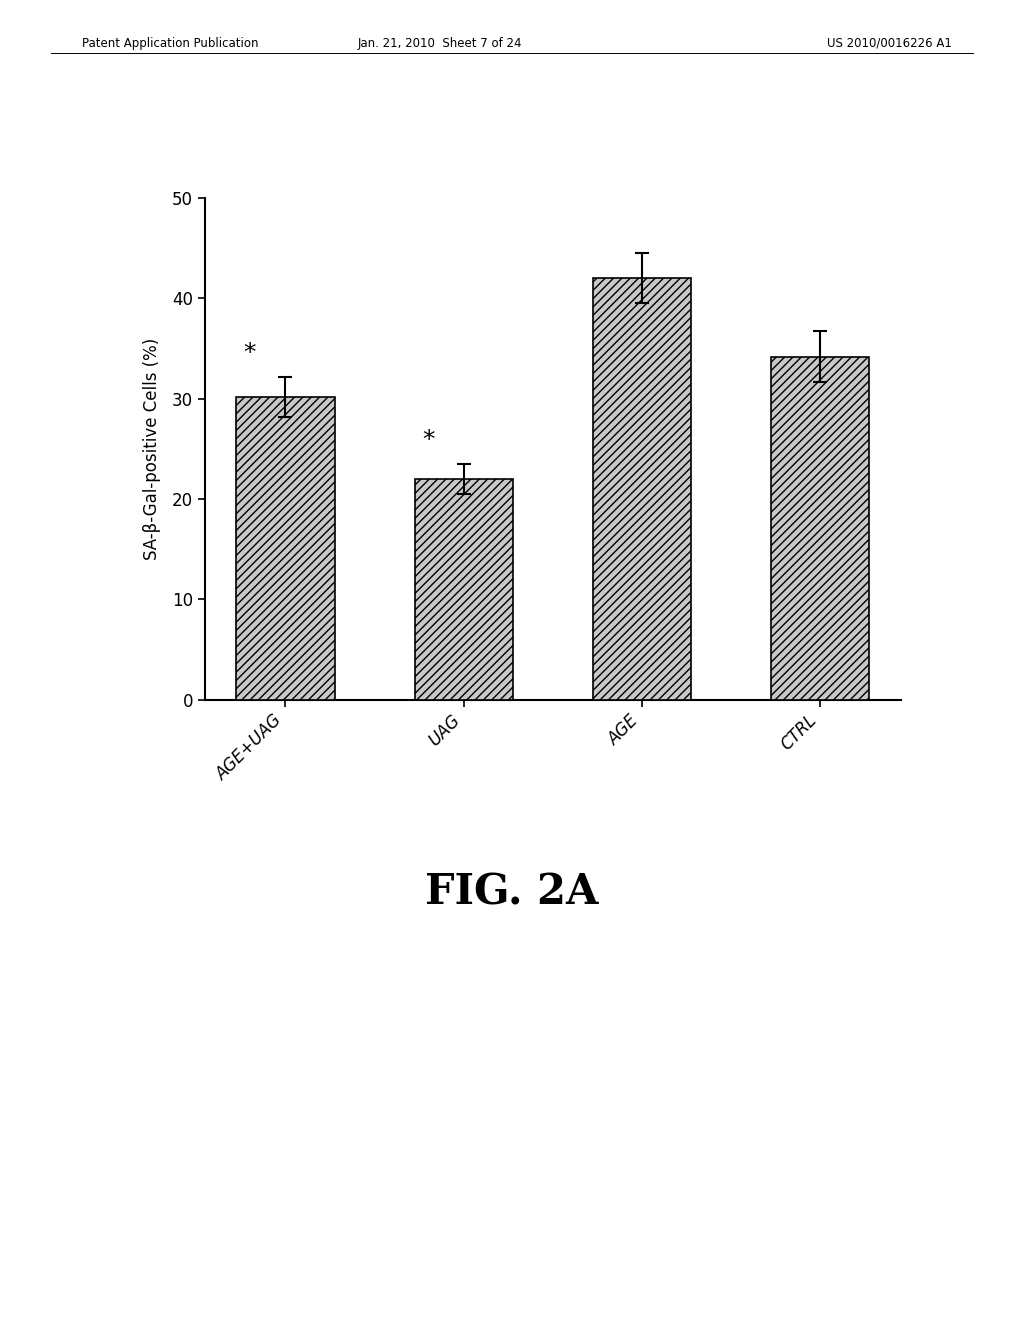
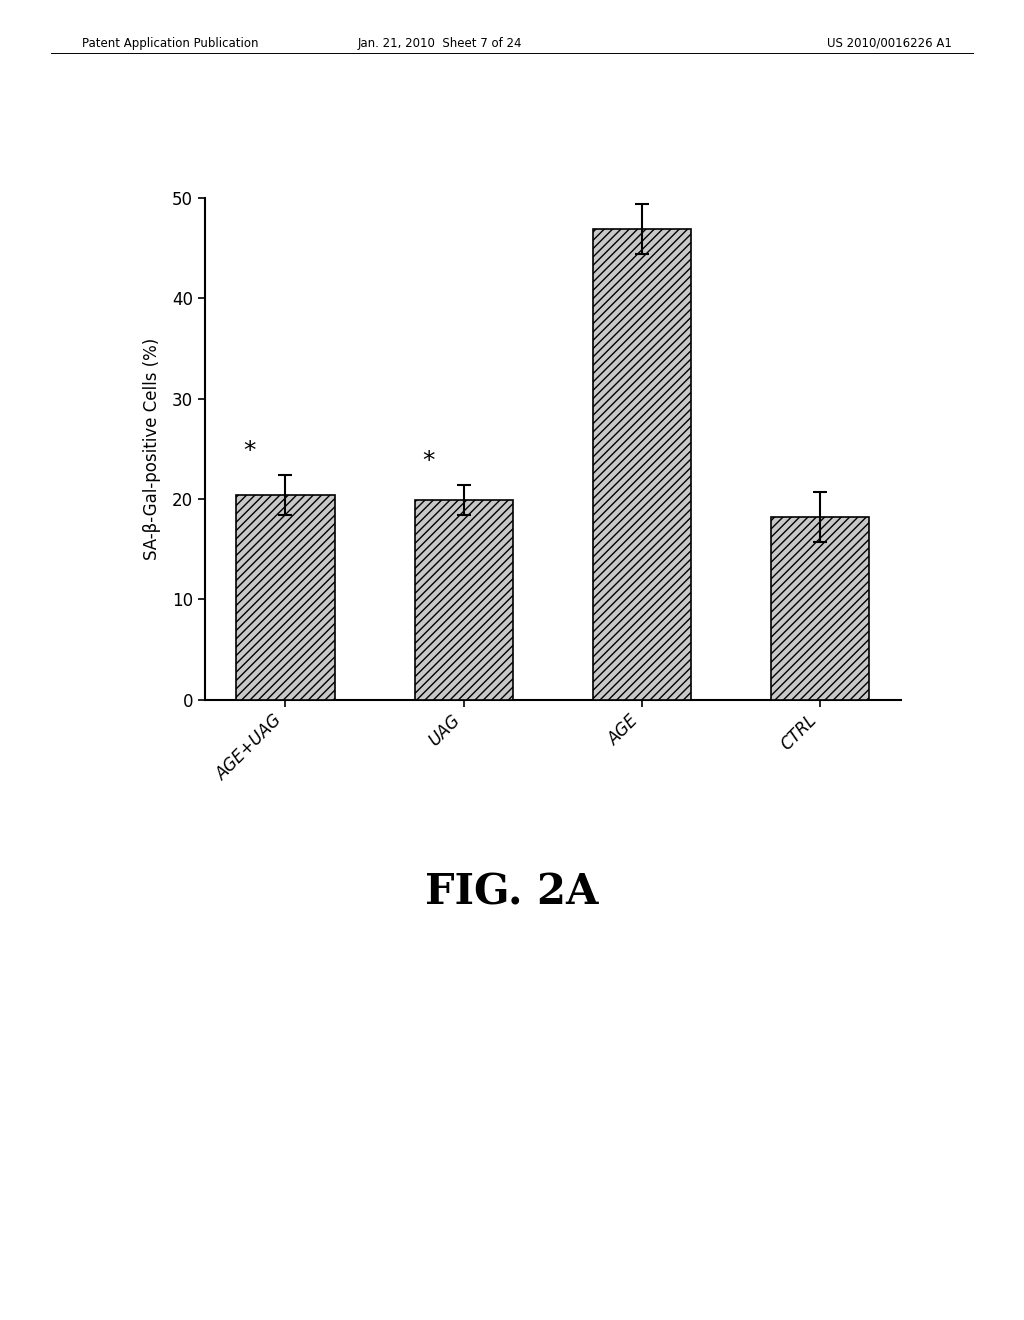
AGE+UAG: 30.2 -> 20.4
UAG: 22.0 -> 19.9
AGE: 42.0 -> 46.9
CTRL: 34.2 -> 18.2
